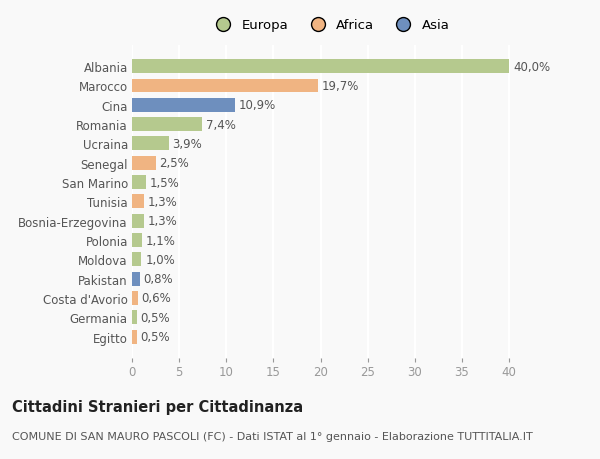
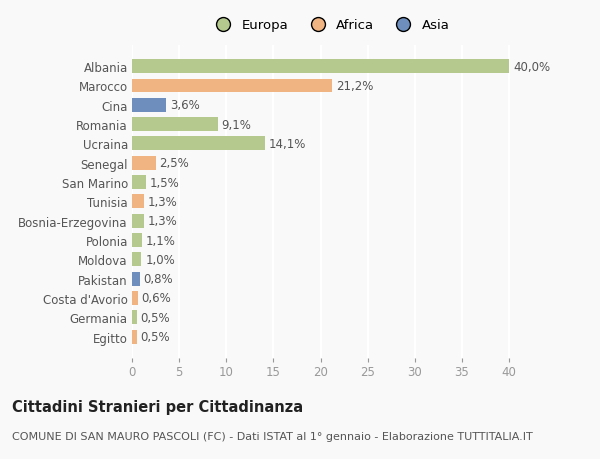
Marocco: 19,7% -> 21,2%
Cina: 10,9% -> 3,6%
Romania: 7,4% -> 9,1%
Ucraina: 3,9% -> 14,1%
